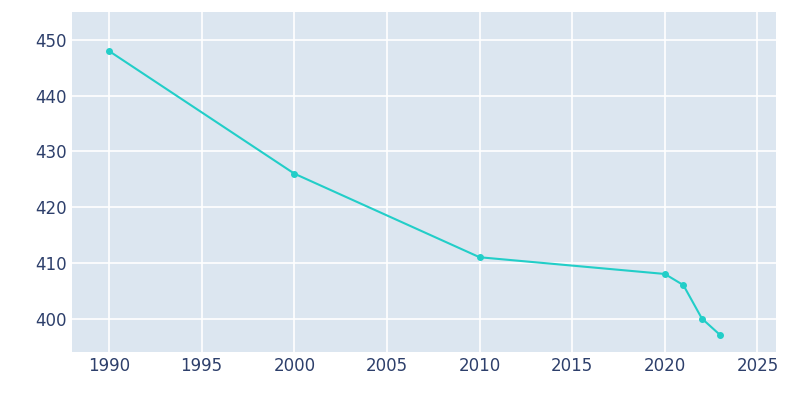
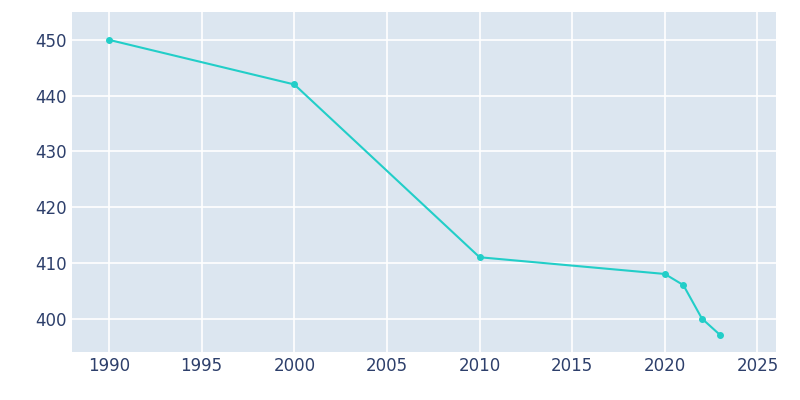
1990: 448 -> 450
2000: 426 -> 442
